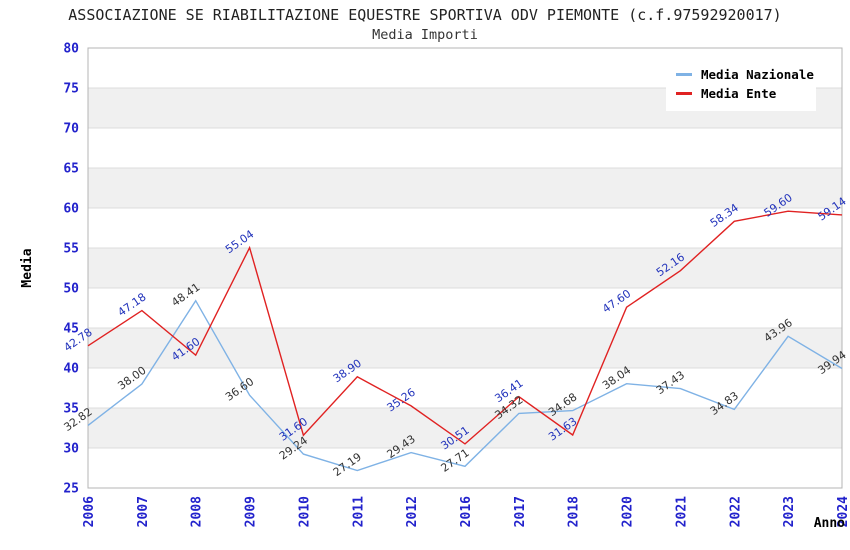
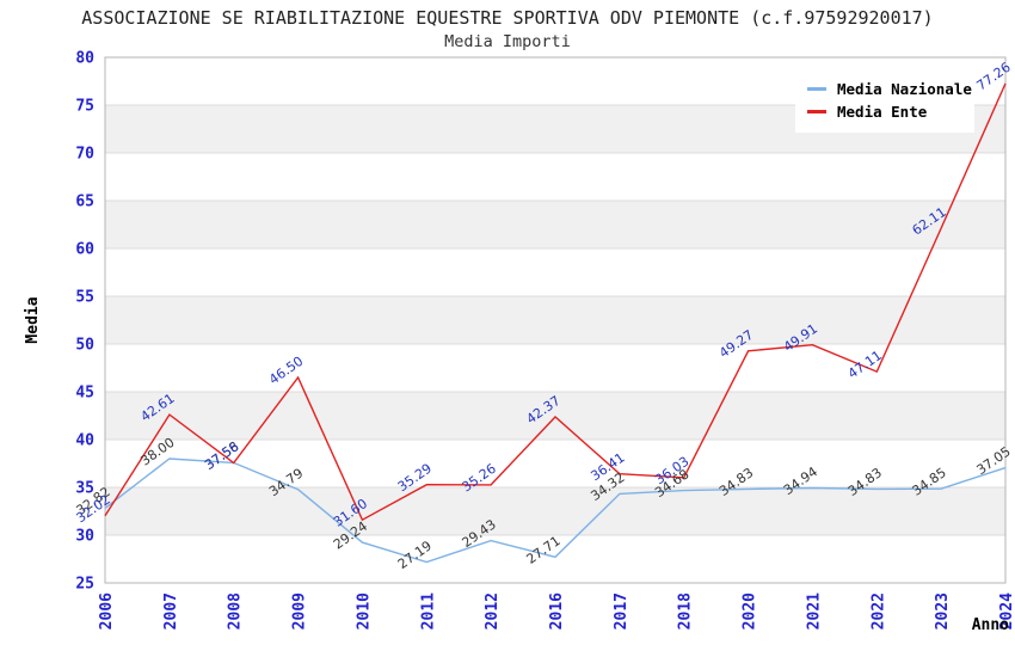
Media Ente/2006: 42.78 -> 32.02
Media Ente/2007: 47.18 -> 42.61
Media Nazionale/2008: 48.41 -> 37.58
Media Ente/2008: 41.60 -> 37.56
Media Nazionale/2009: 36.60 -> 34.79
Media Ente/2009: 55.04 -> 46.50
Media Ente/2011: 38.90 -> 35.29
Media Ente/2016: 30.51 -> 42.37
Media Ente/2018: 31.63 -> 36.03
Media Nazionale/2020: 38.04 -> 34.83
Media Ente/2020: 47.60 -> 49.27
Media Nazionale/2021: 37.43 -> 34.94
Media Ente/2021: 52.16 -> 49.91
Media Ente/2022: 58.34 -> 47.11
Media Nazionale/2023: 43.96 -> 34.85
Media Ente/2023: 59.60 -> 62.11
Media Nazionale/2024: 39.94 -> 37.05
Media Ente/2024: 59.14 -> 77.26
